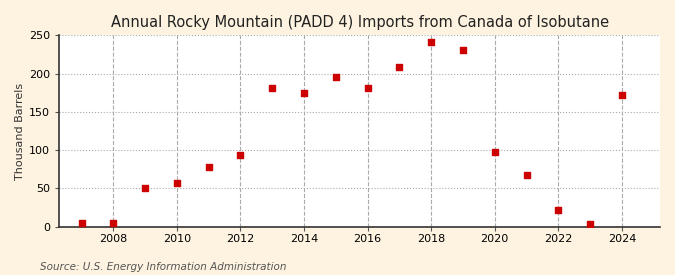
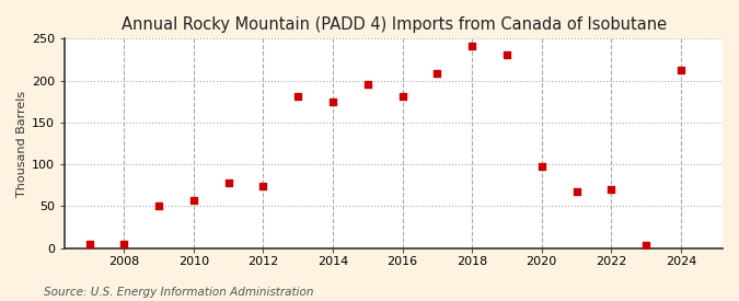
2012: 93 -> 74
2022: 21 -> 70
2024: 172 -> 212
